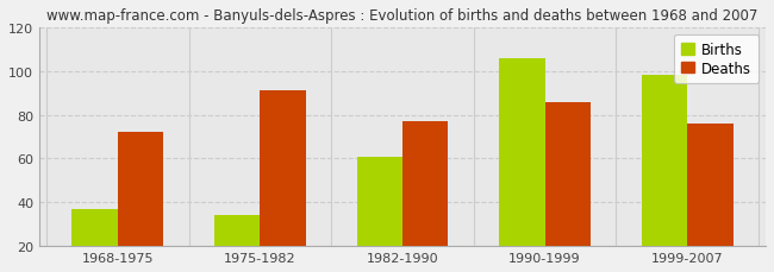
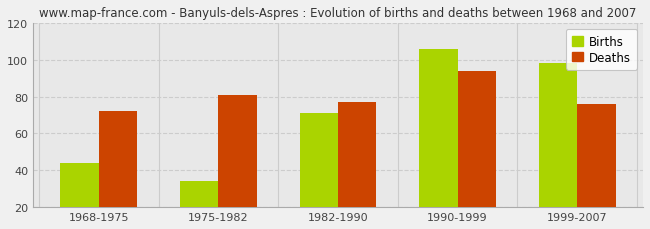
Births/1968-1975: 37 -> 44
Deaths/1975-1982: 91 -> 81
Births/1982-1990: 61 -> 71
Deaths/1990-1999: 86 -> 94
